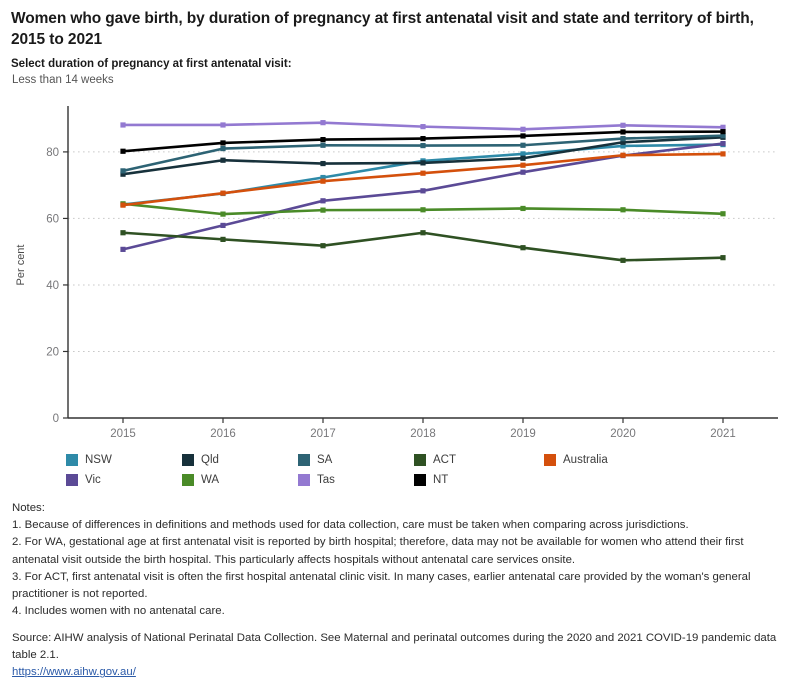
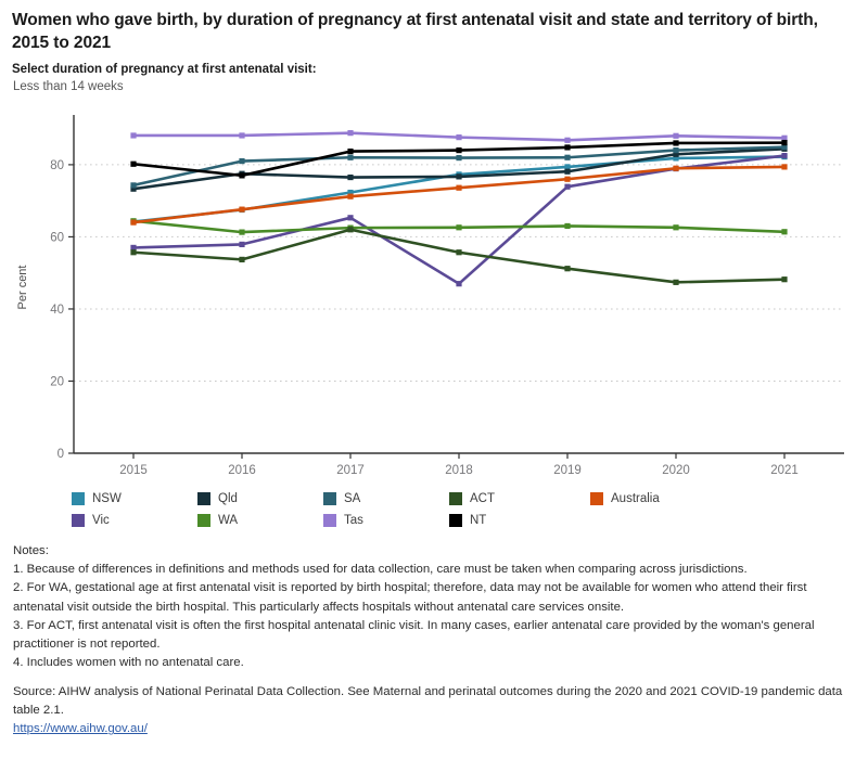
Vic/2015: 51 -> 57
NT/2016: 83 -> 77
ACT/2017: 52 -> 62
Vic/2018: 68 -> 47
